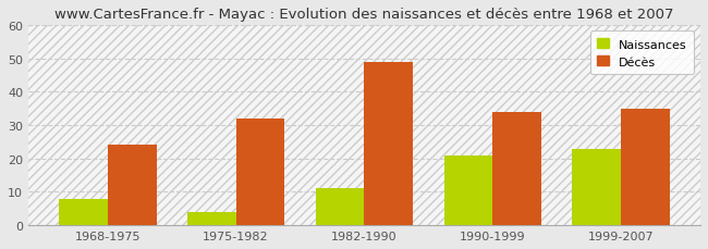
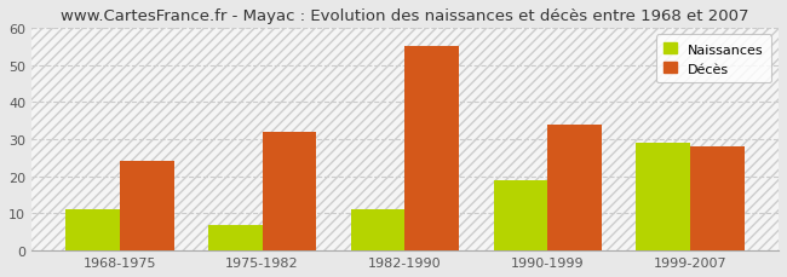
Naissances/1968-1975: 8 -> 11
Naissances/1975-1982: 4 -> 7
Décès/1982-1990: 49 -> 55
Naissances/1990-1999: 21 -> 19
Naissances/1999-2007: 23 -> 29
Décès/1999-2007: 35 -> 28
